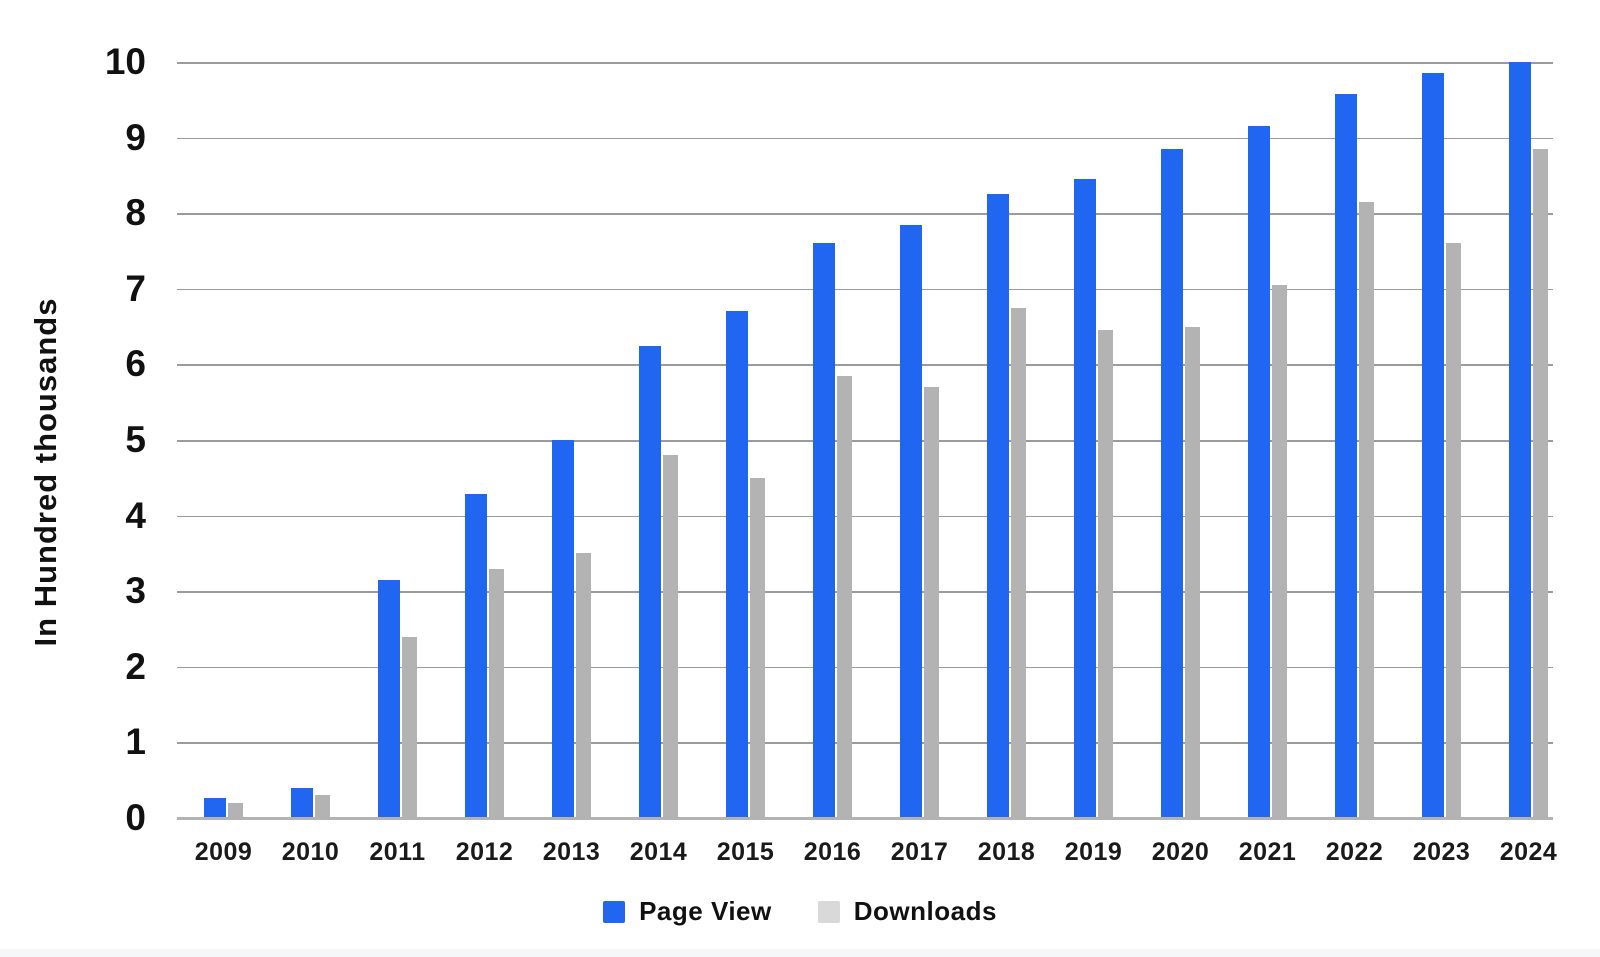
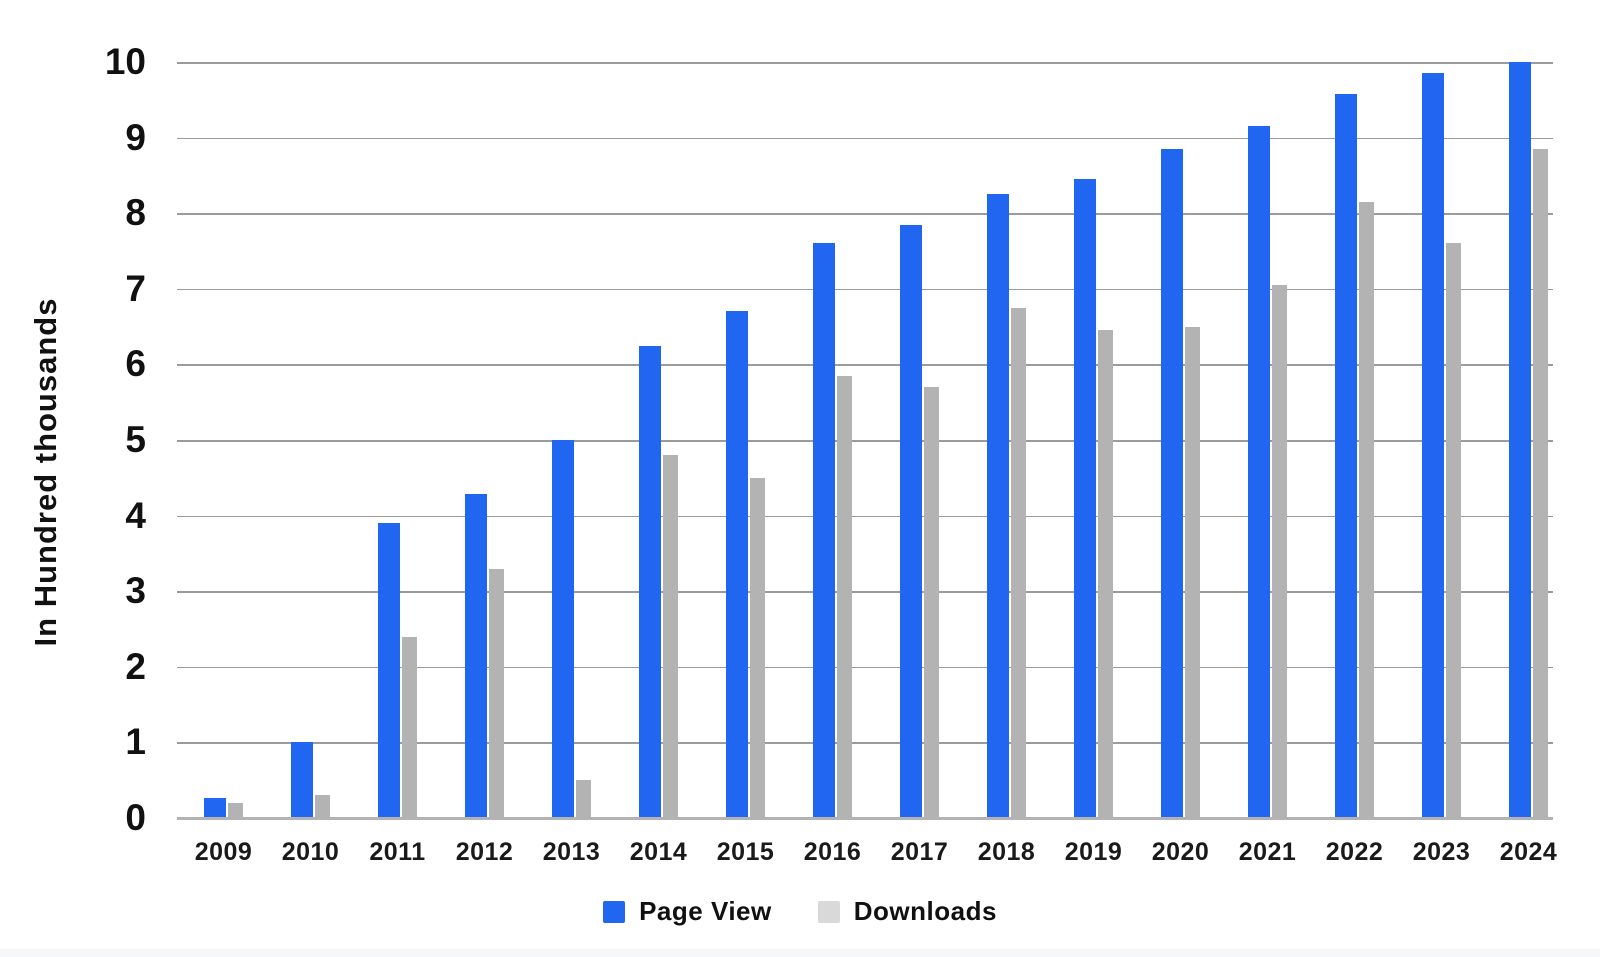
Page View/2010: 0.4 -> 1.0
Page View/2011: 3.1 -> 3.9
Downloads/2013: 3.5 -> 0.5
